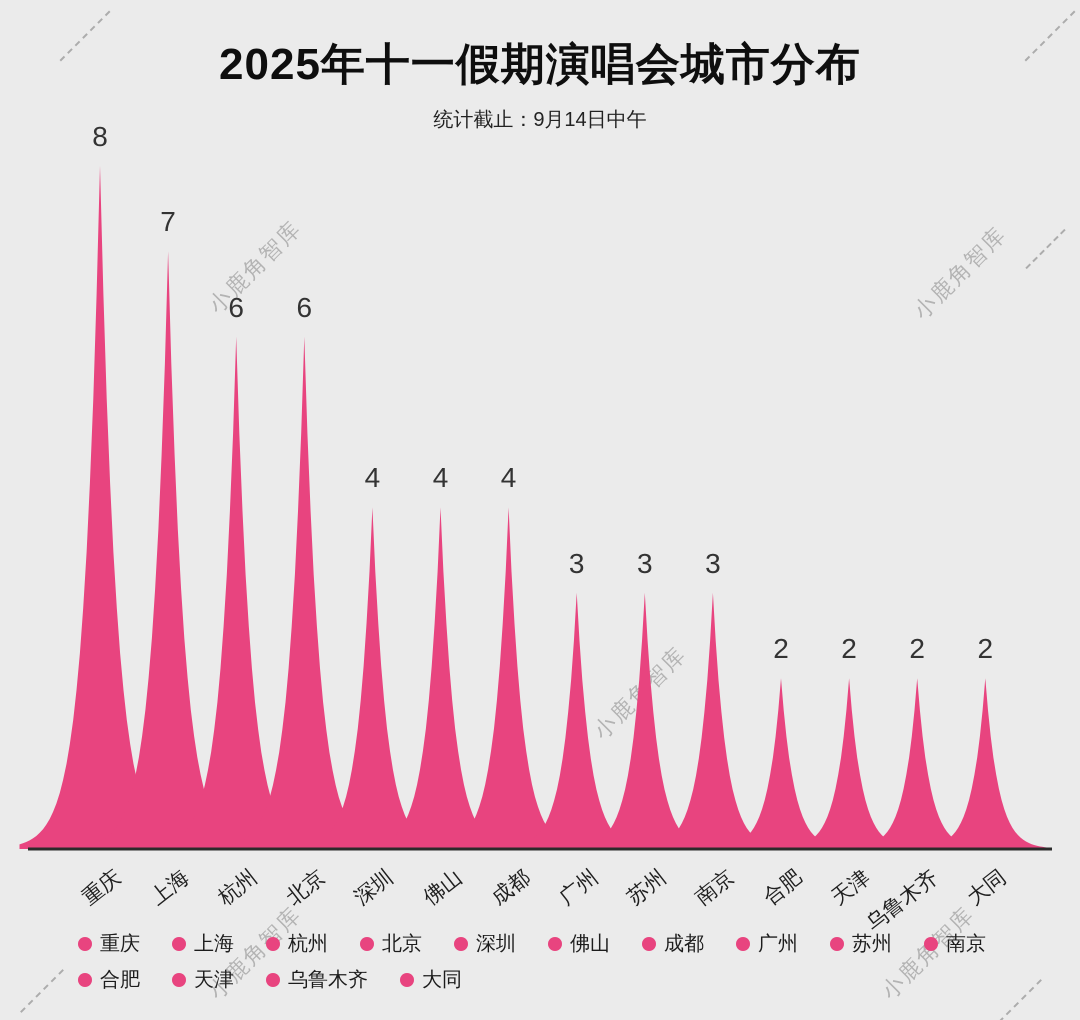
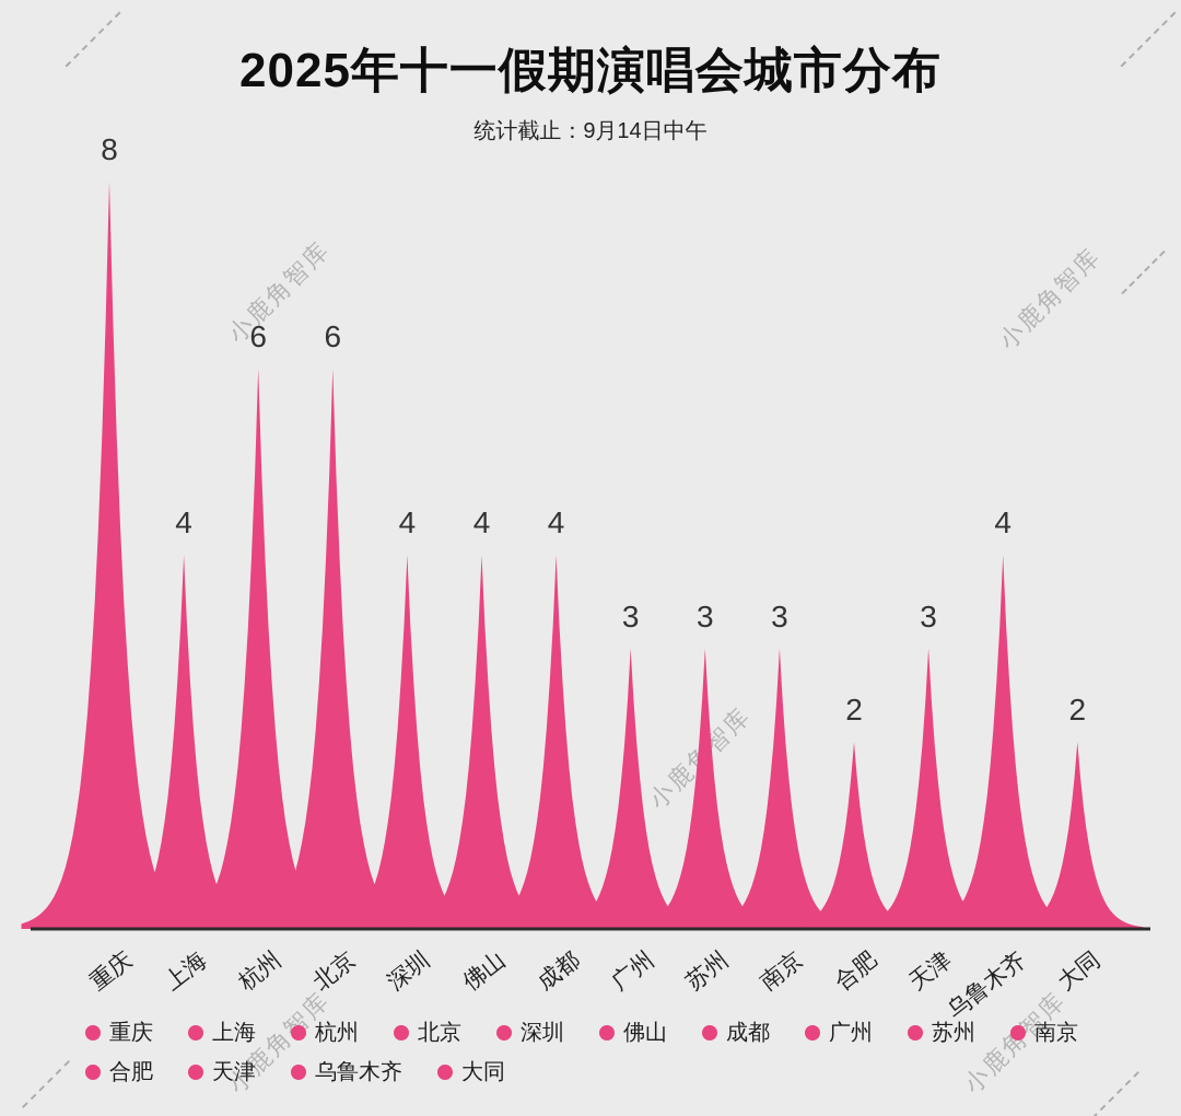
上海: 7 -> 4
天津: 2 -> 3
乌鲁木齐: 2 -> 4
